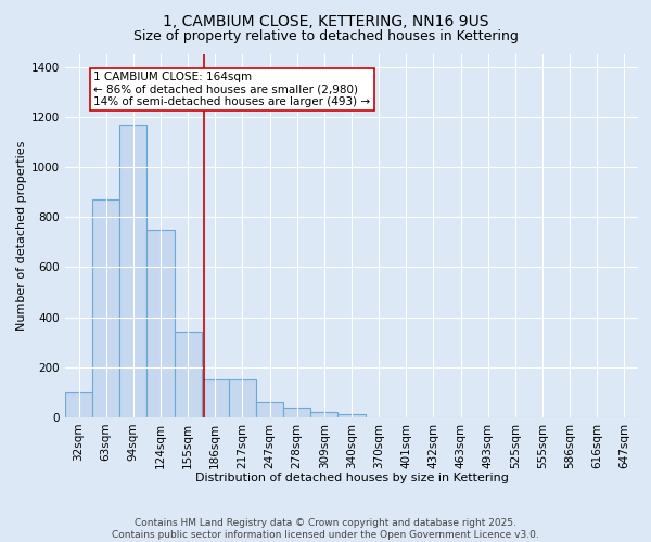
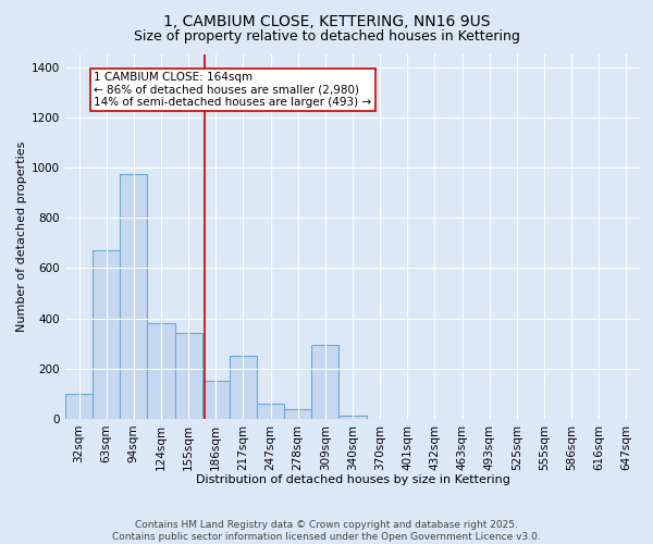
63sqm: 870 -> 670
94sqm: 1170 -> 975
124sqm: 750 -> 380
217sqm: 150 -> 250
309sqm: 20 -> 295
